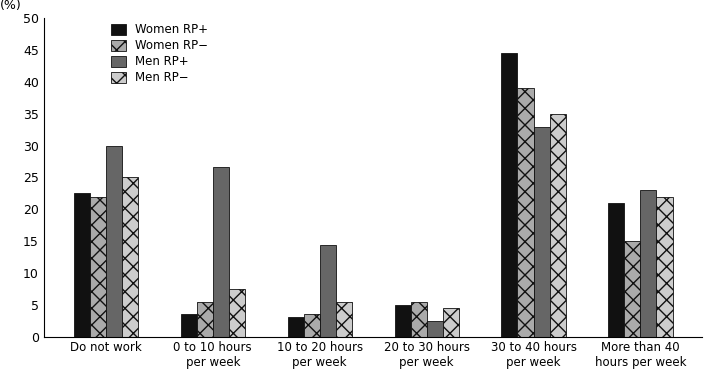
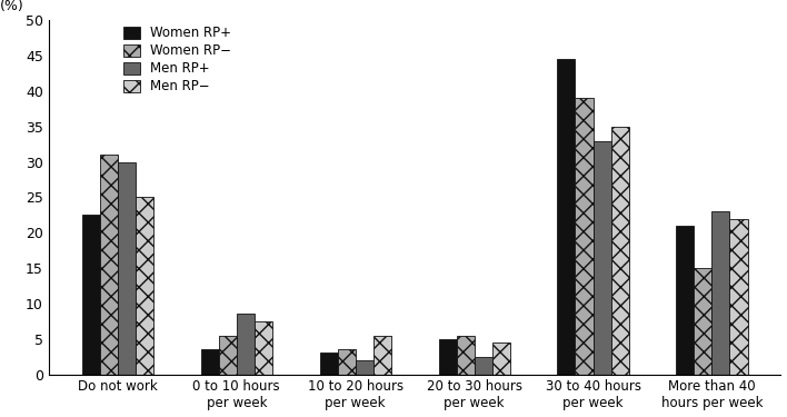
Women RP−/Do not work: 22.0 -> 31.0
Men RP+/0 to 10 hours per week: 26.6 -> 8.5
Men RP+/10 to 20 hours per week: 14.4 -> 2.0
